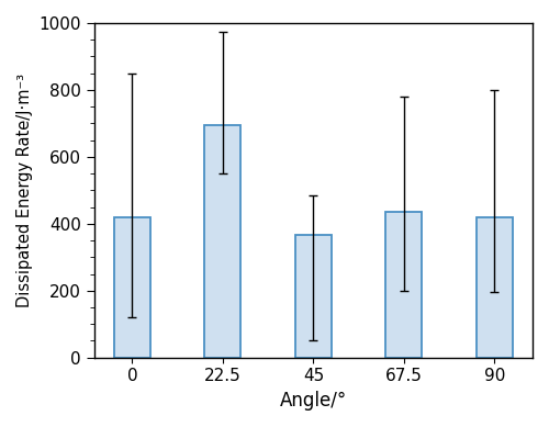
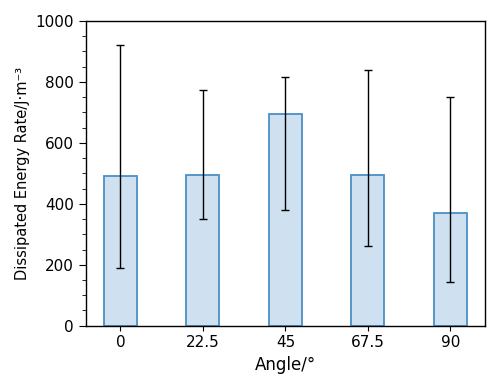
0: 420 -> 490
22.5: 695 -> 495
45: 365 -> 695
67.5: 435 -> 495
90: 420 -> 370
